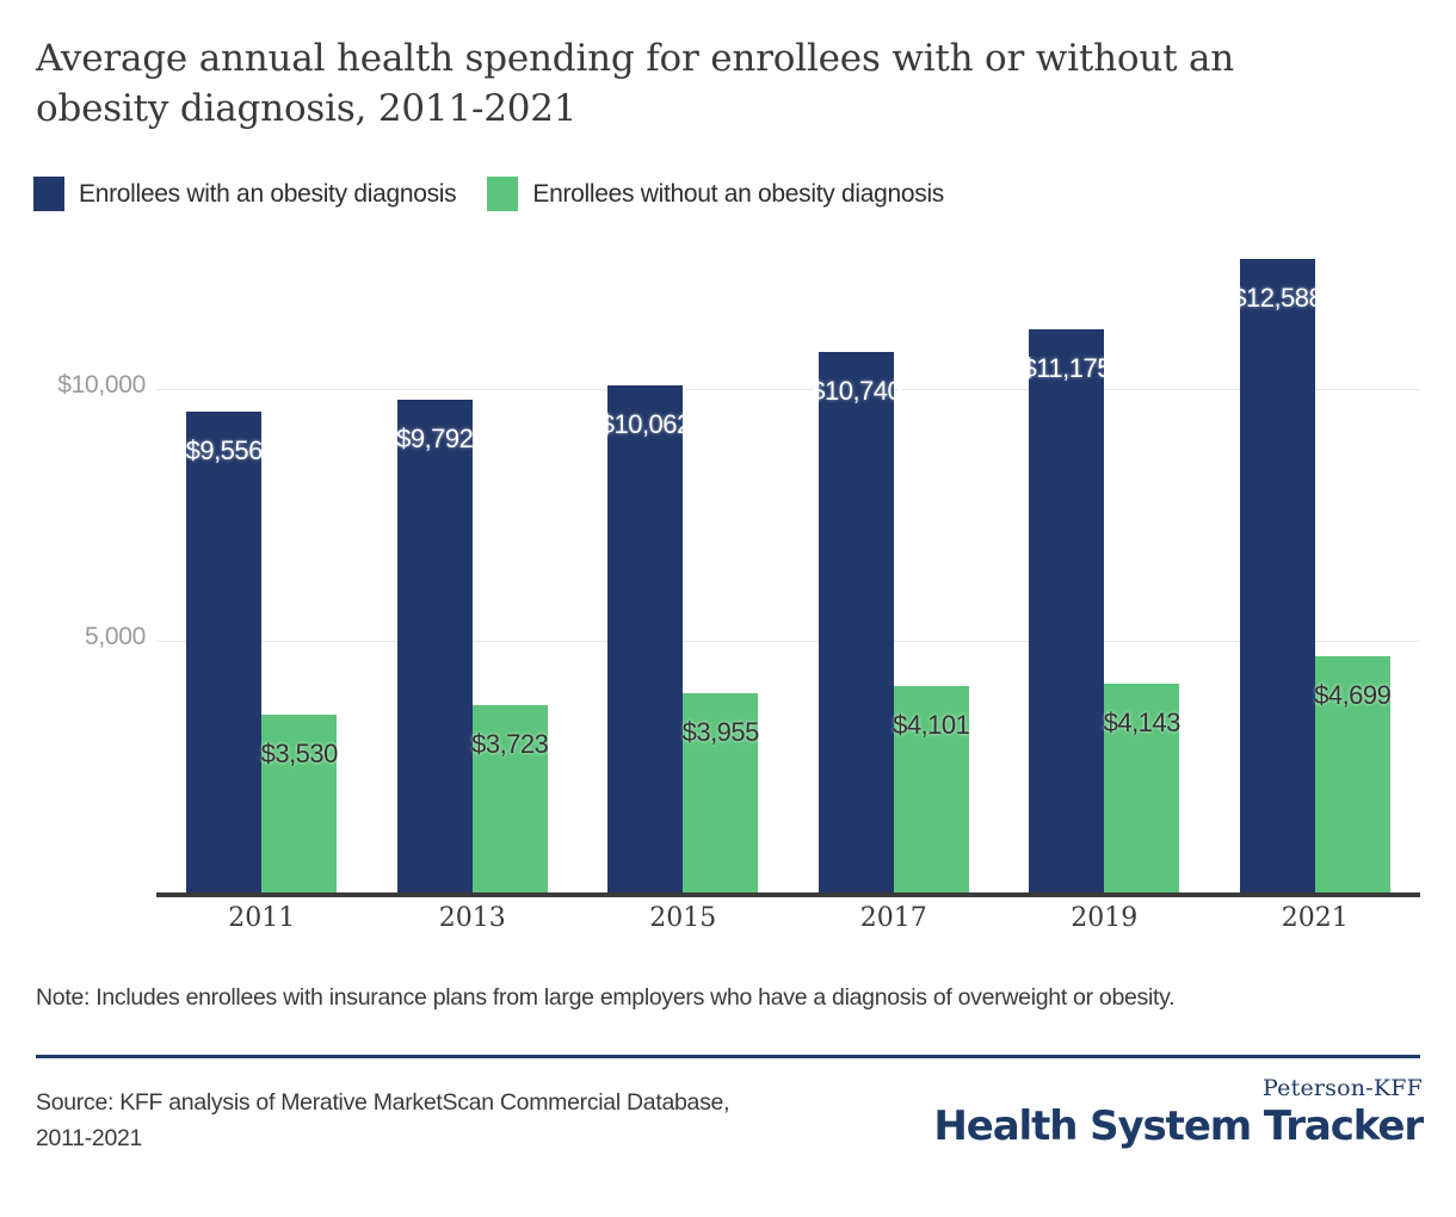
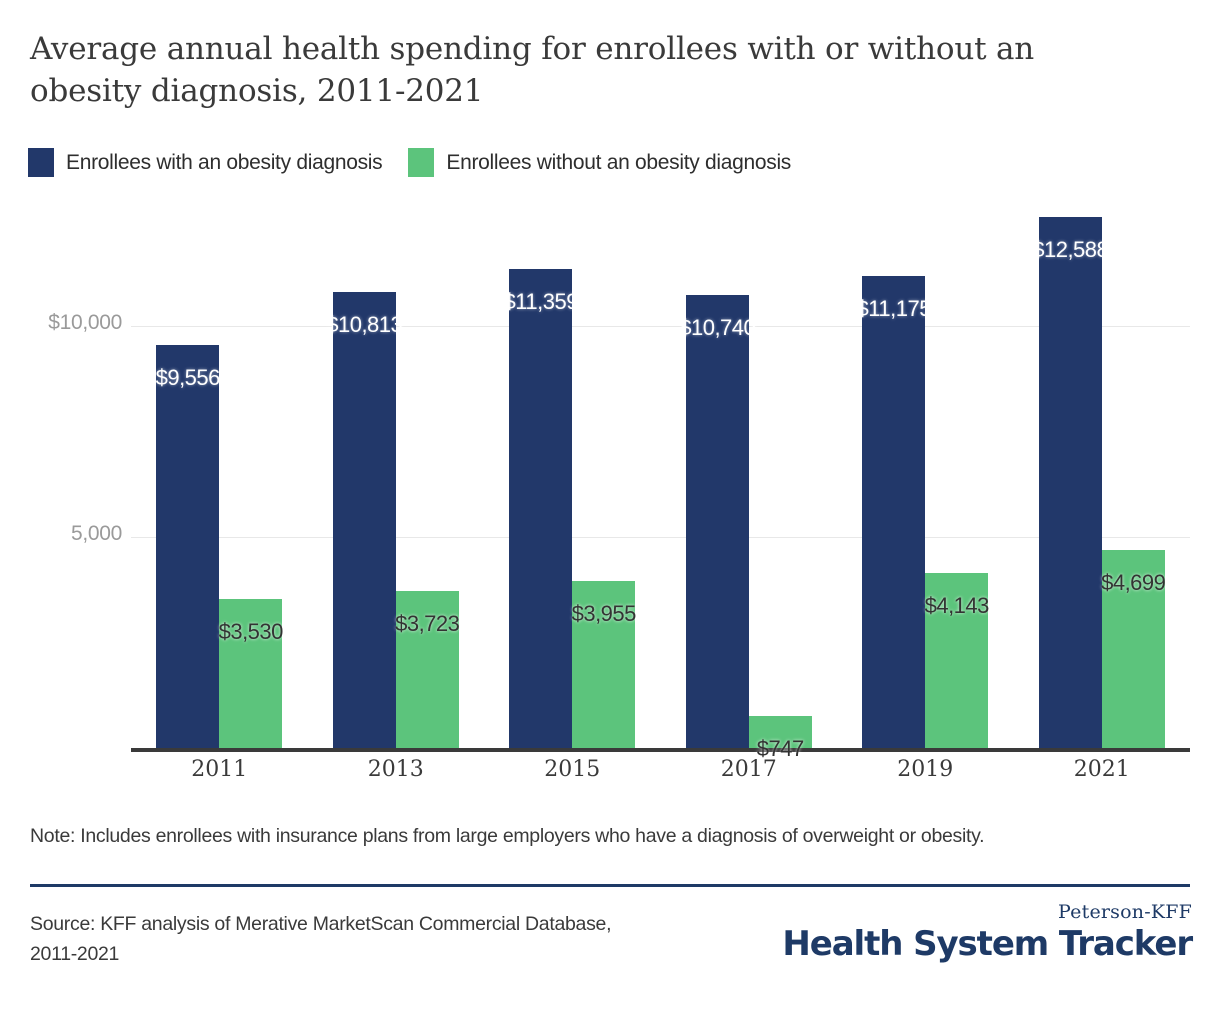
Enrollees with an obesity diagnosis/2013: $9,792 -> $10,813
Enrollees with an obesity diagnosis/2015: $10,062 -> $11,359
Enrollees without an obesity diagnosis/2017: $4,101 -> $747
